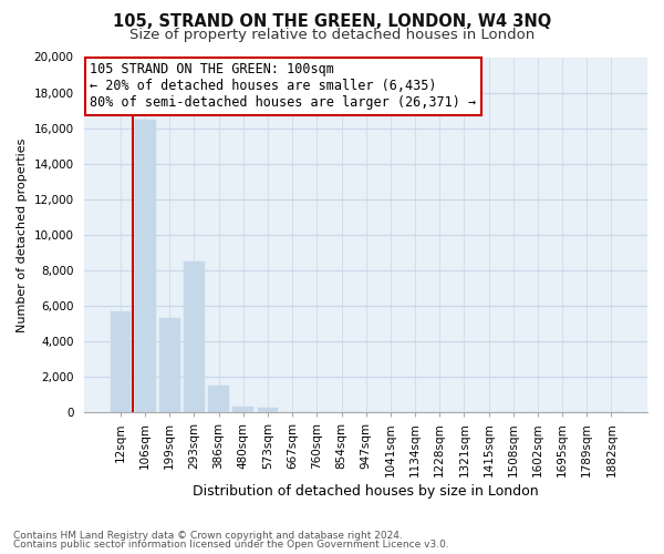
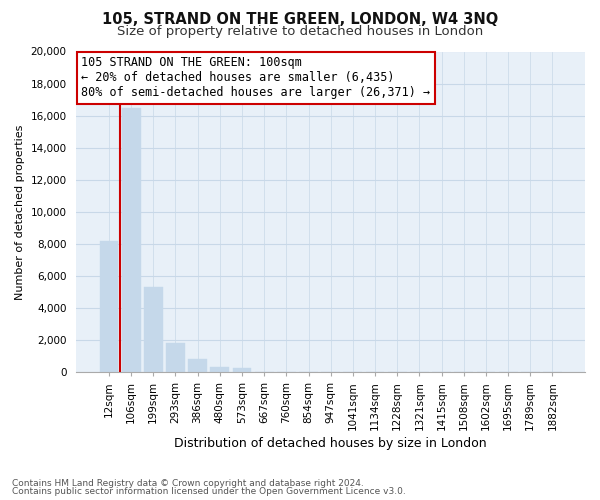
12sqm: 5,700 -> 8,200
293sqm: 8,500 -> 1,800
386sqm: 1,500 -> 800
